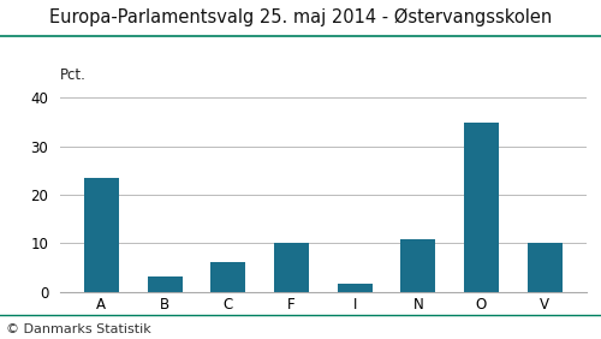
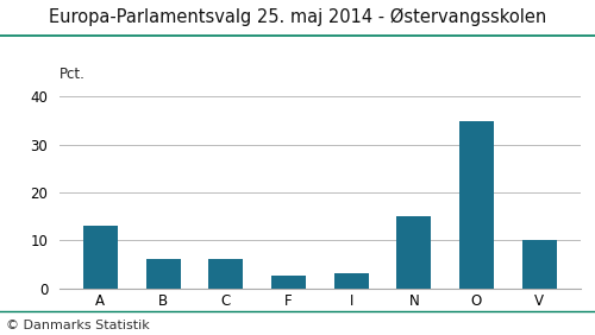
A: 23.5 -> 13.0
B: 3.0 -> 6.0
F: 10.0 -> 2.5
I: 1.7 -> 3.0
N: 10.7 -> 15.0
